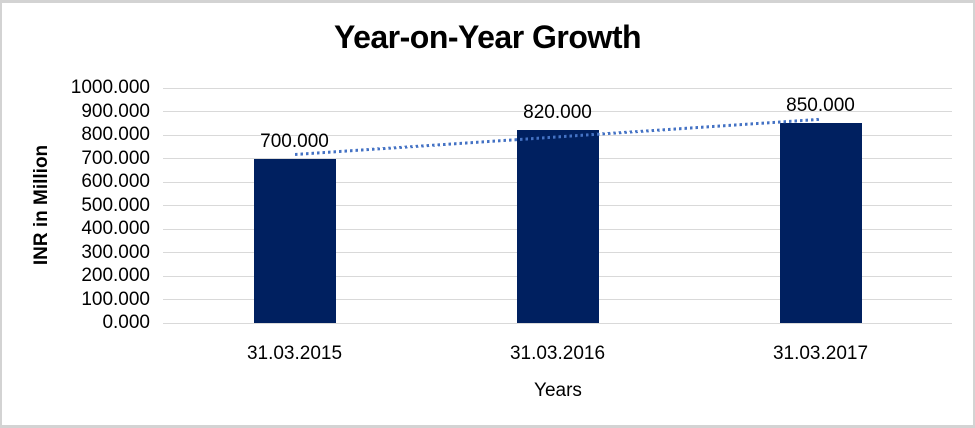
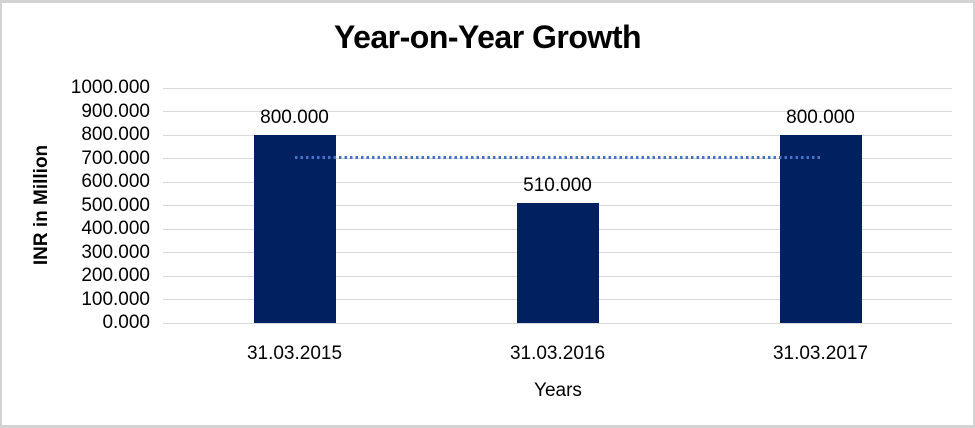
31.03.2015: 700.000 -> 800.000
31.03.2016: 820.000 -> 510.000
31.03.2017: 850.000 -> 800.000
